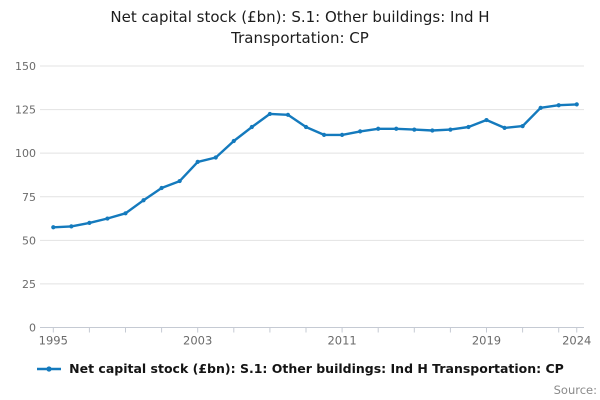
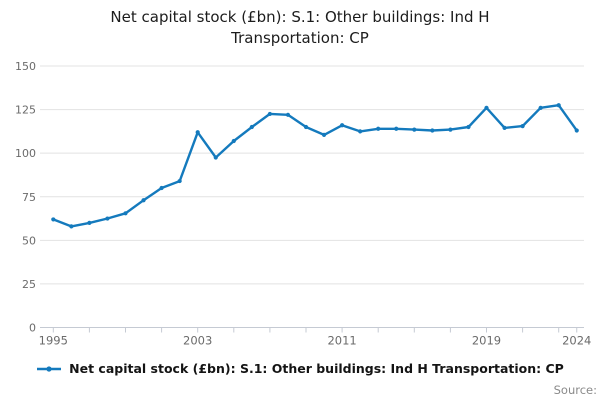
1995: 58 -> 62
2003: 95 -> 112
2011: 110 -> 116
2019: 119 -> 126
2024: 128 -> 113
